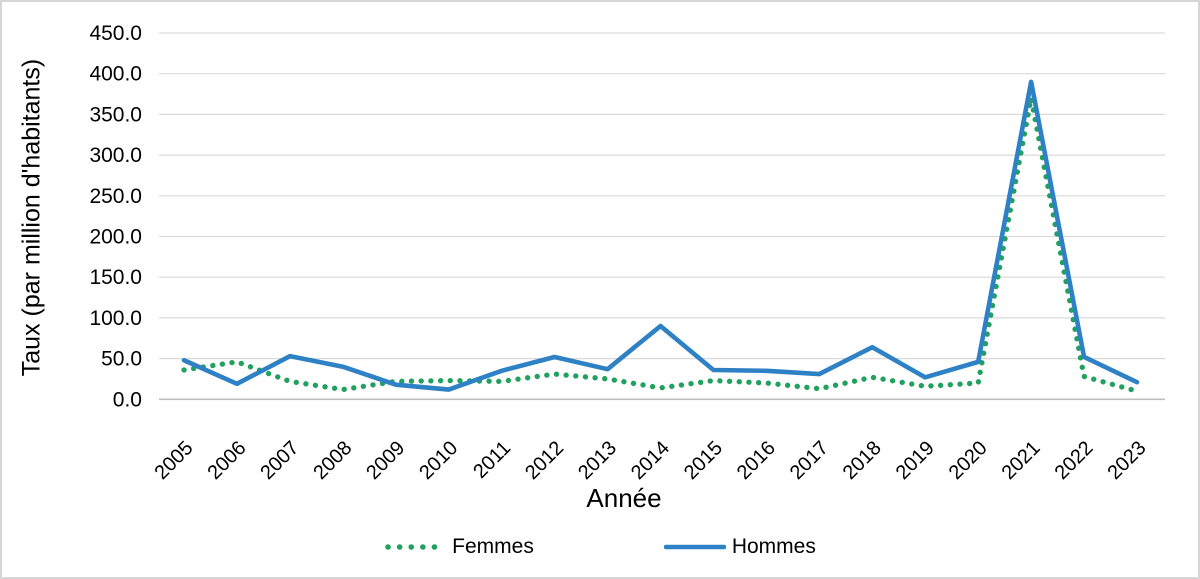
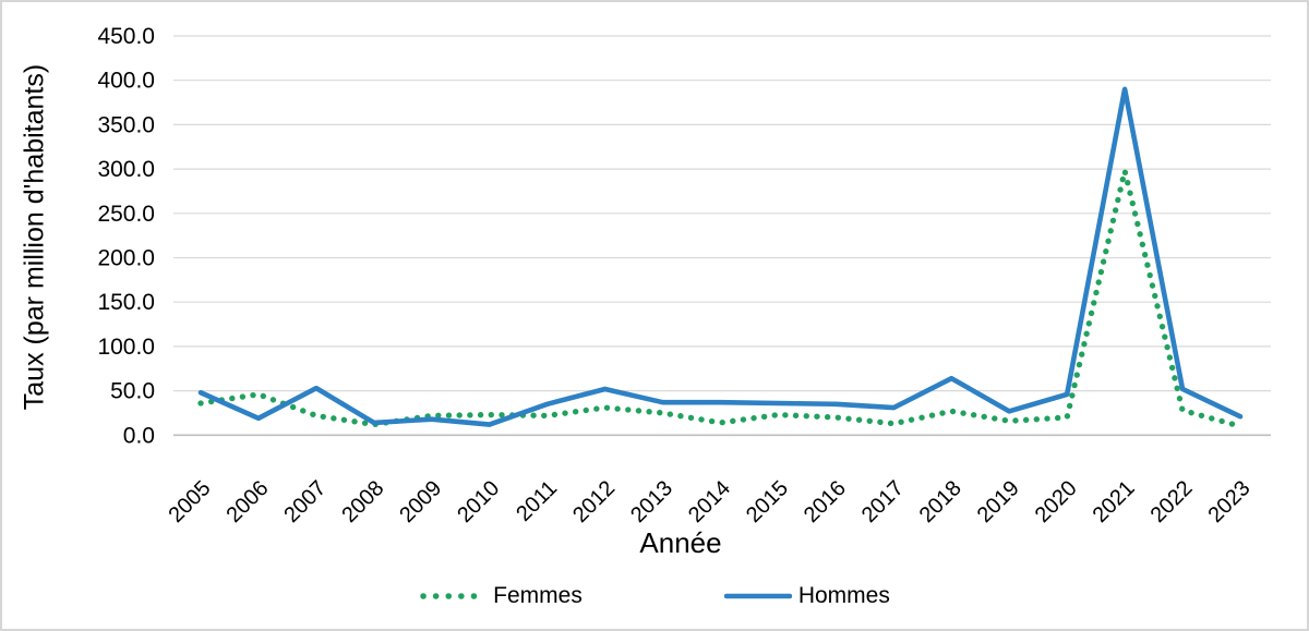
Hommes/2008: 40 -> 10
Hommes/2014: 90 -> 40
Femmes/2021: 370 -> 300
